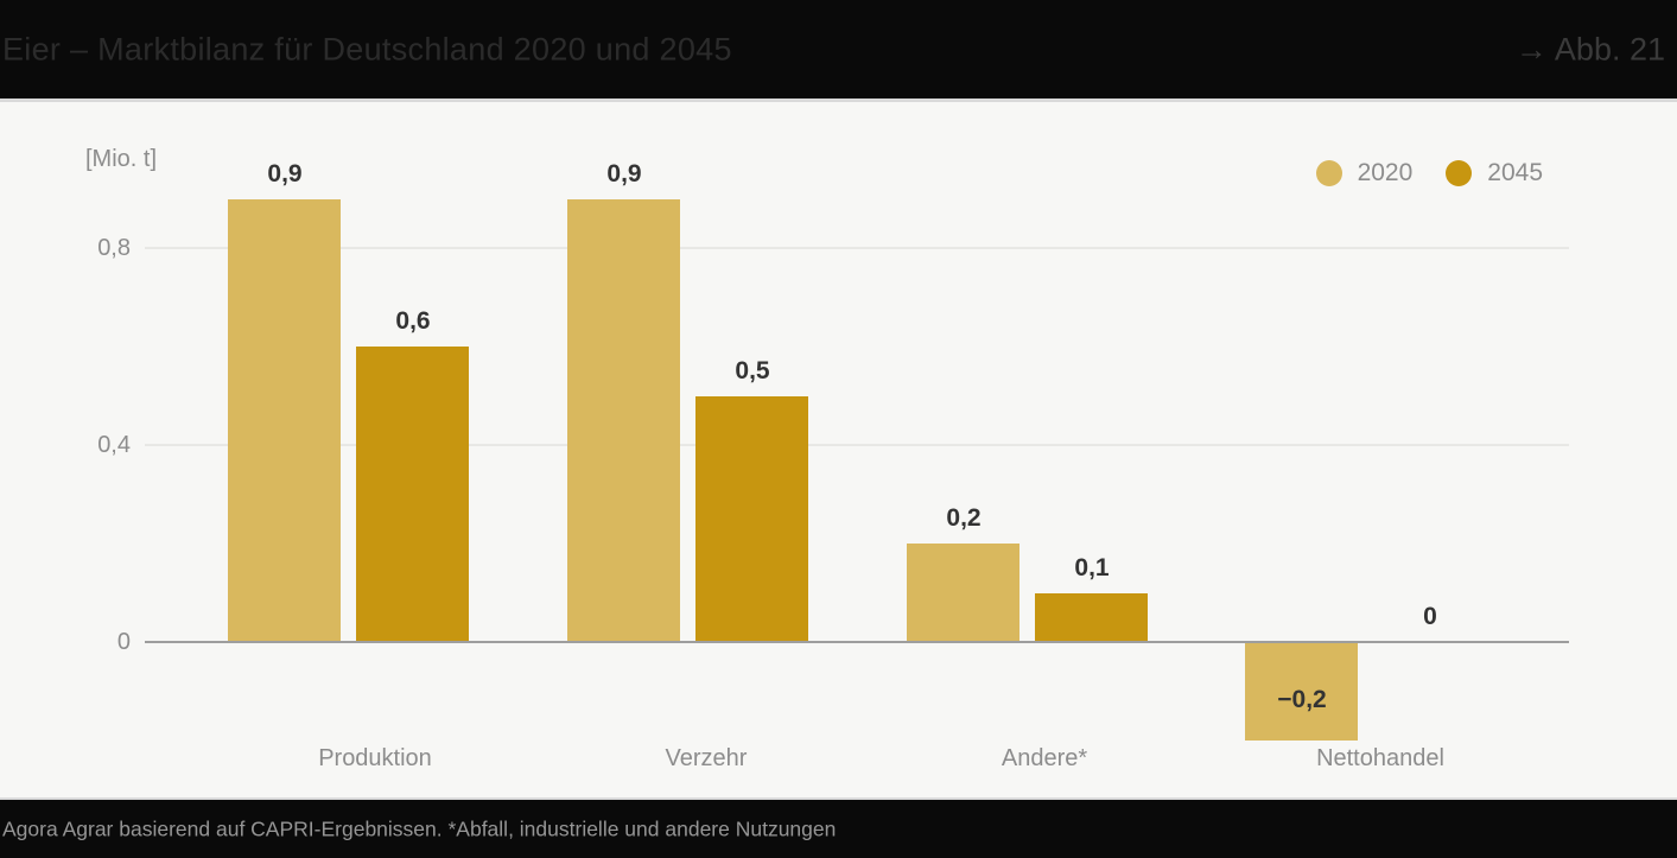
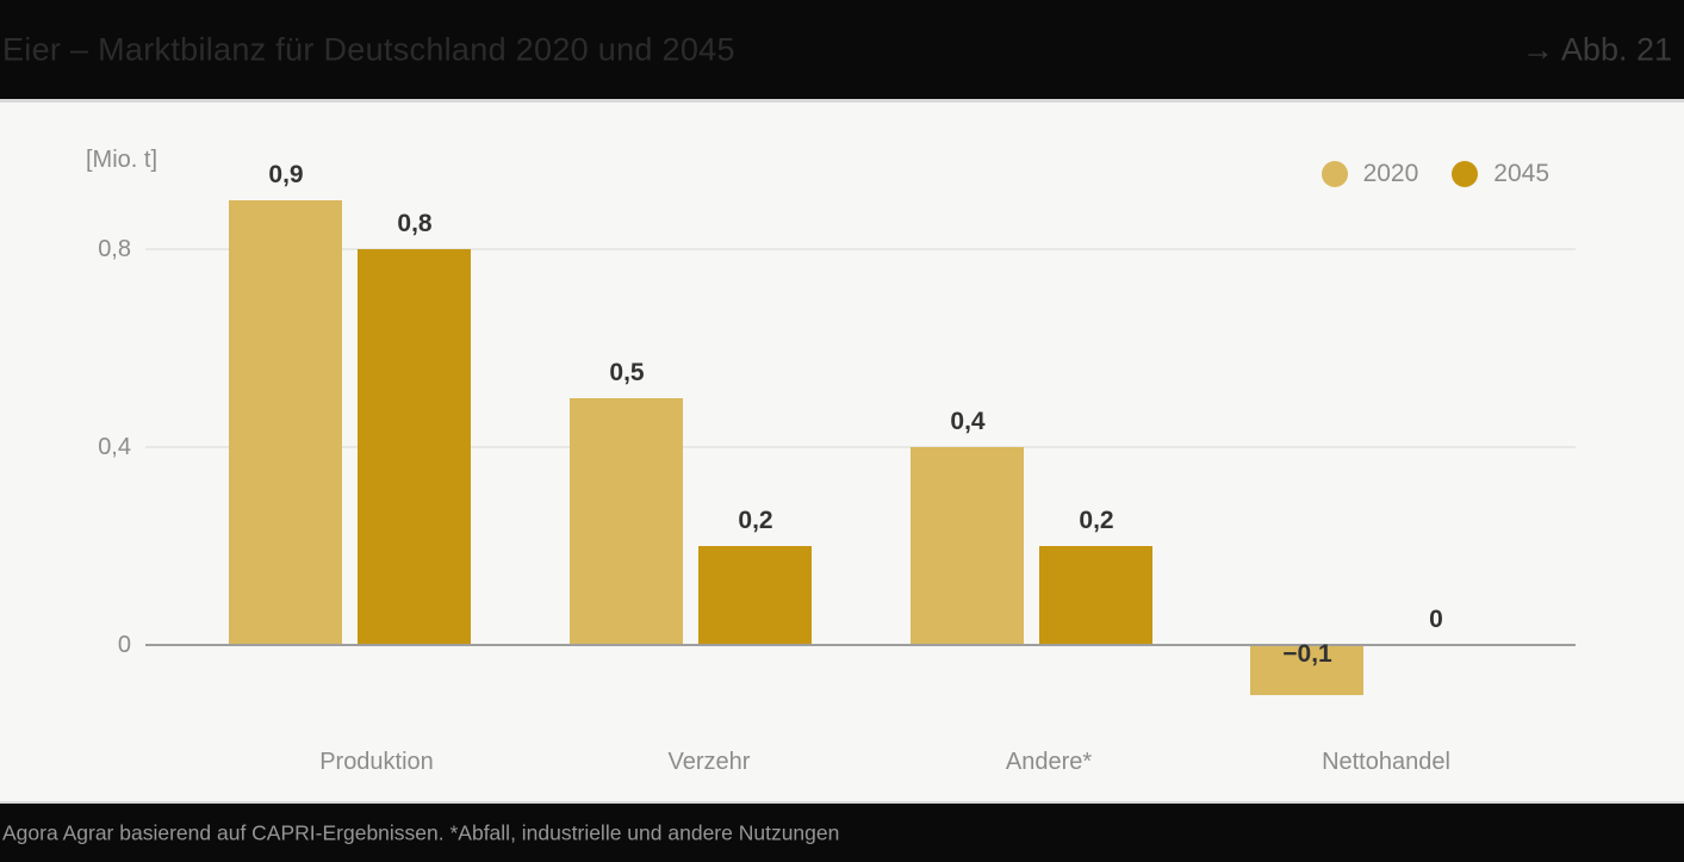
2045/Produktion: 0,6 -> 0,8
2020/Verzehr: 0,9 -> 0,5
2045/Verzehr: 0,5 -> 0,2
2020/Andere*: 0,2 -> 0,4
2045/Andere*: 0,1 -> 0,2
2020/Nettohandel: −0,2 -> −0,1
